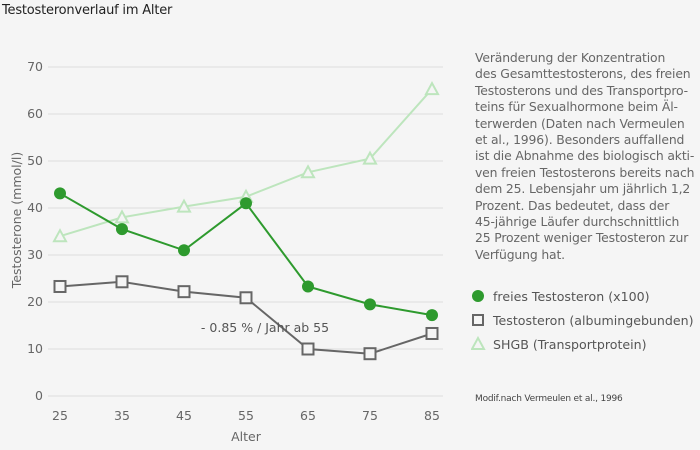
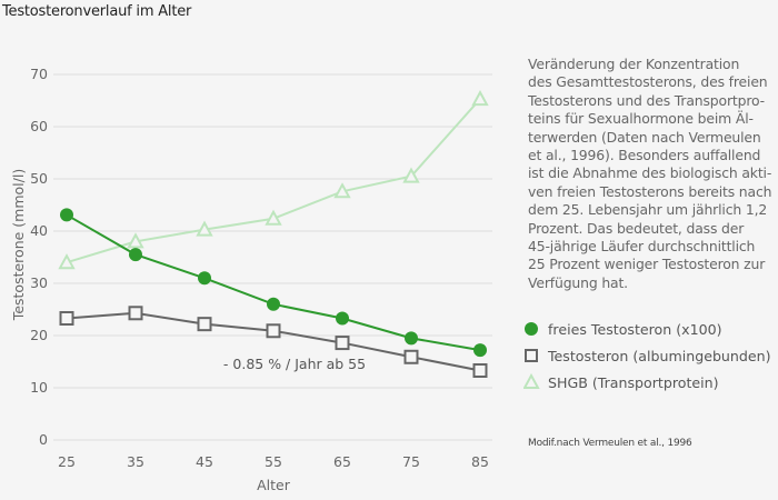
freies Testosteron (x100)/55: 41 -> 26
Testosteron (albumingebunden)/65: 10 -> 19
Testosteron (albumingebunden)/75: 9 -> 16
